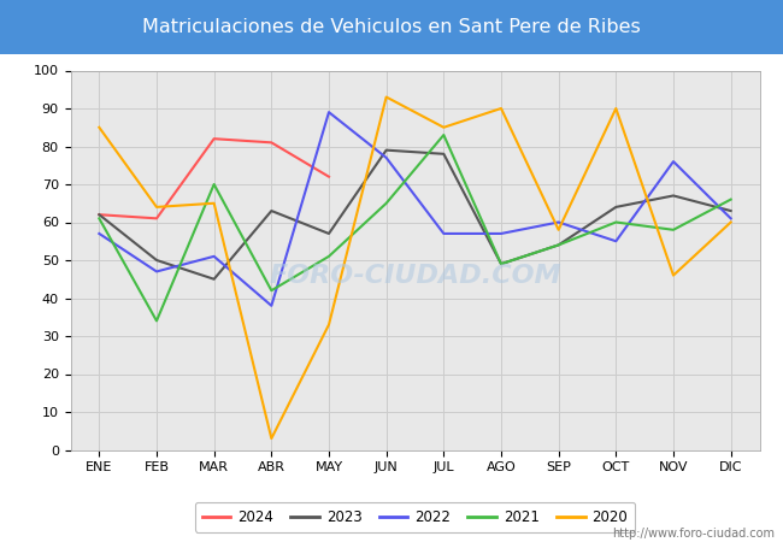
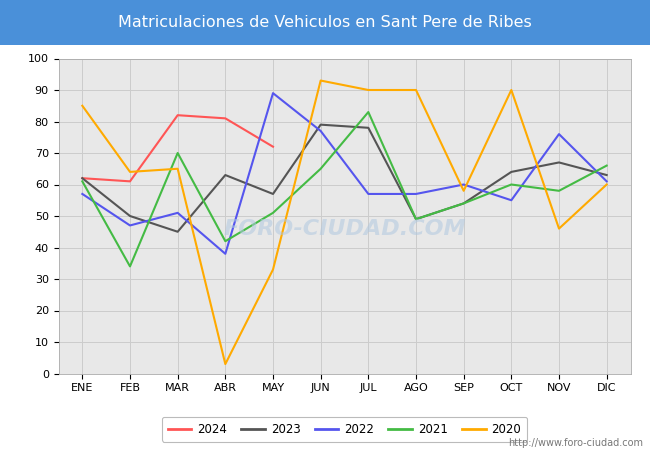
2020/JUL: 85 -> 90
